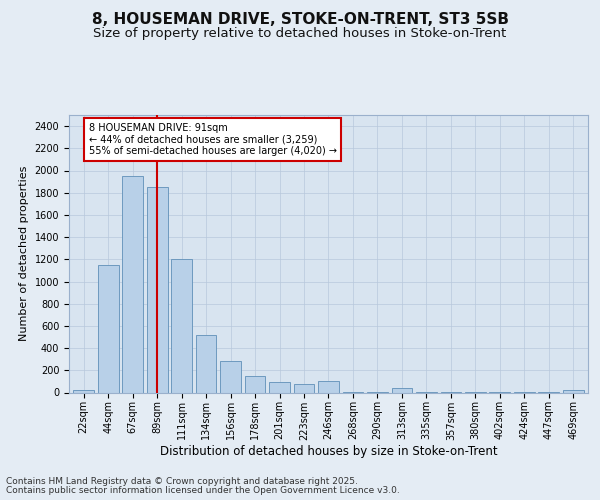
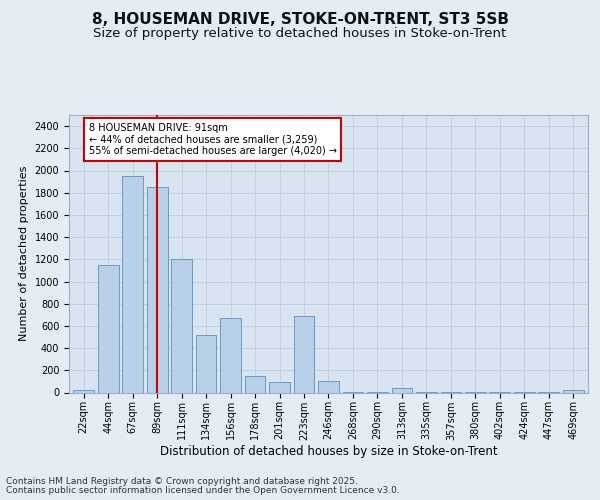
156sqm: 280 -> 670
223sqm: 80 -> 690
